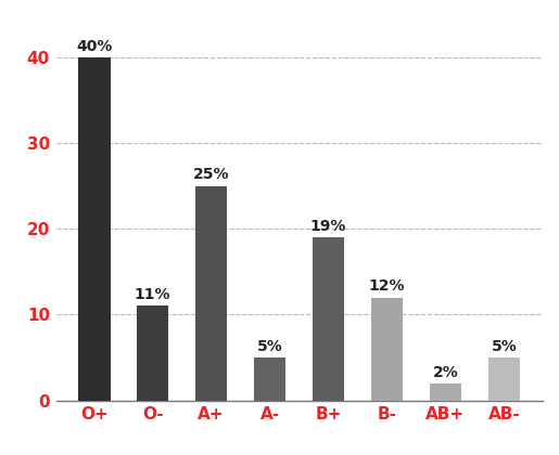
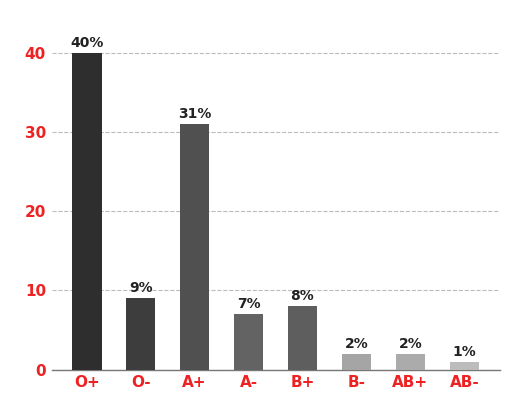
O-: 11% -> 9%
A+: 25% -> 31%
A-: 5% -> 7%
B+: 19% -> 8%
B-: 12% -> 2%
AB-: 5% -> 1%
